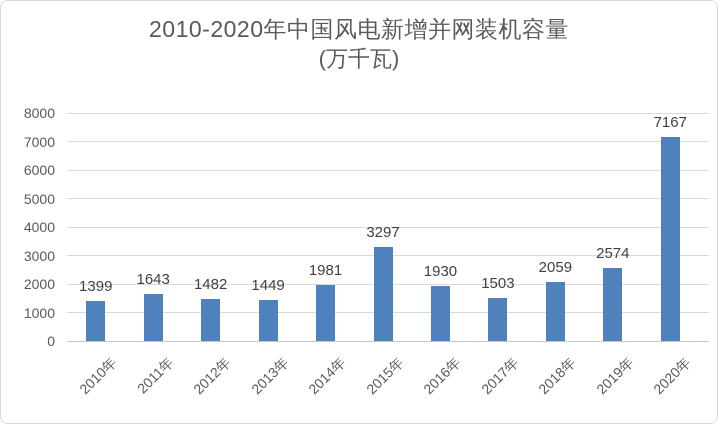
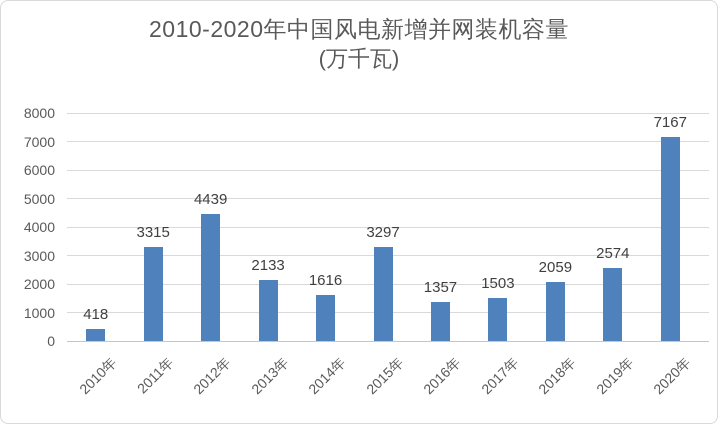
2010年: 1399 -> 418
2011年: 1643 -> 3315
2012年: 1482 -> 4439
2013年: 1449 -> 2133
2014年: 1981 -> 1616
2016年: 1930 -> 1357
